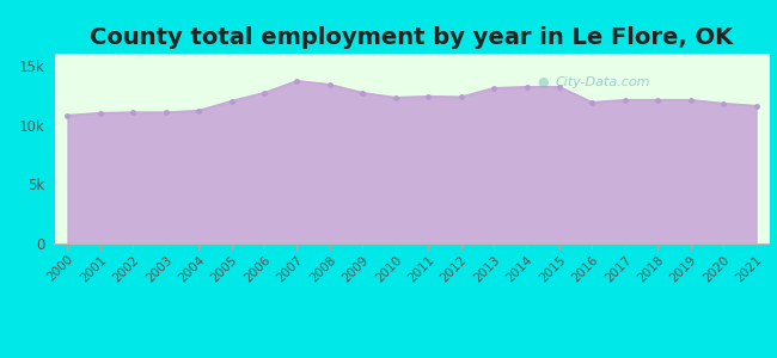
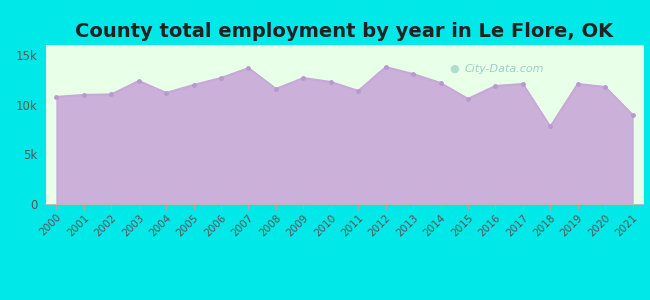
2003: 11.0k -> 12.4k
2008: 13.4k -> 11.6k
2011: 12.4k -> 11.4k
2012: 12.4k -> 13.8k
2014: 13.2k -> 12.2k
2015: 13.2k -> 10.6k
2018: 12.1k -> 7.8k
2021: 11.6k -> 9.0k
